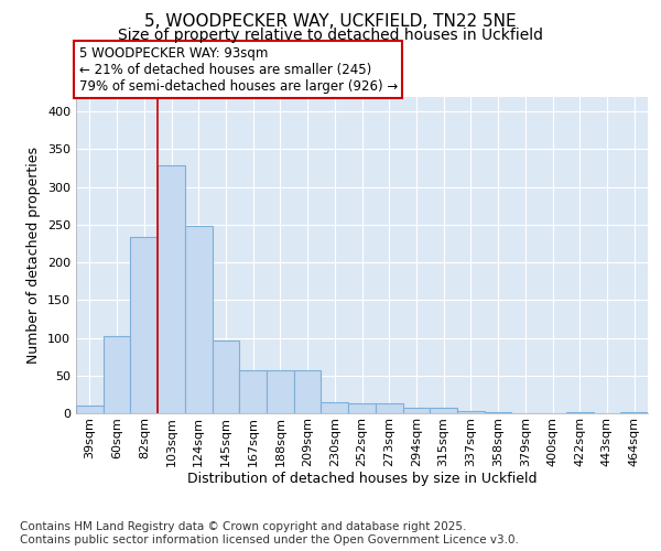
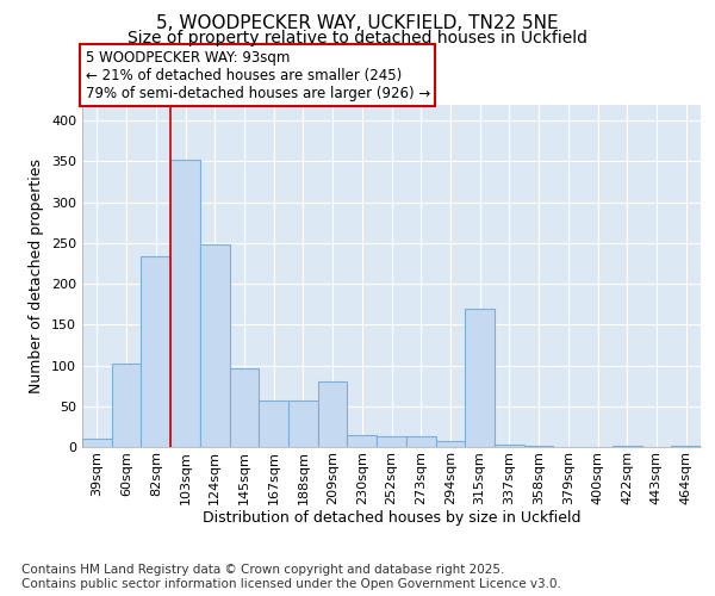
103sqm: 328 -> 352
209sqm: 57 -> 80
315sqm: 8 -> 170
